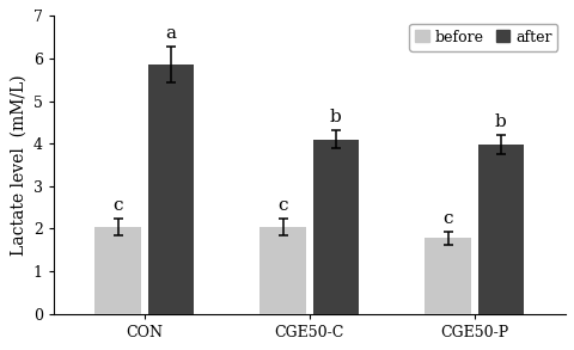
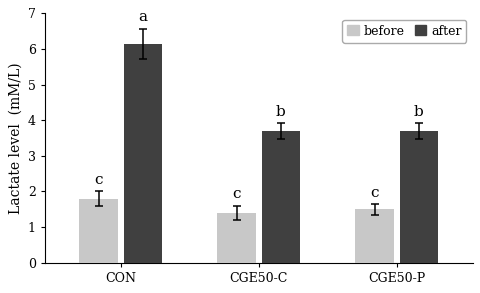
before/CON: 2.03 -> 1.80
after/CON: 5.85 -> 6.15
before/CGE50-C: 2.03 -> 1.40
after/CGE50-C: 4.10 -> 3.70
before/CGE50-P: 1.78 -> 1.50
after/CGE50-P: 3.98 -> 3.70
